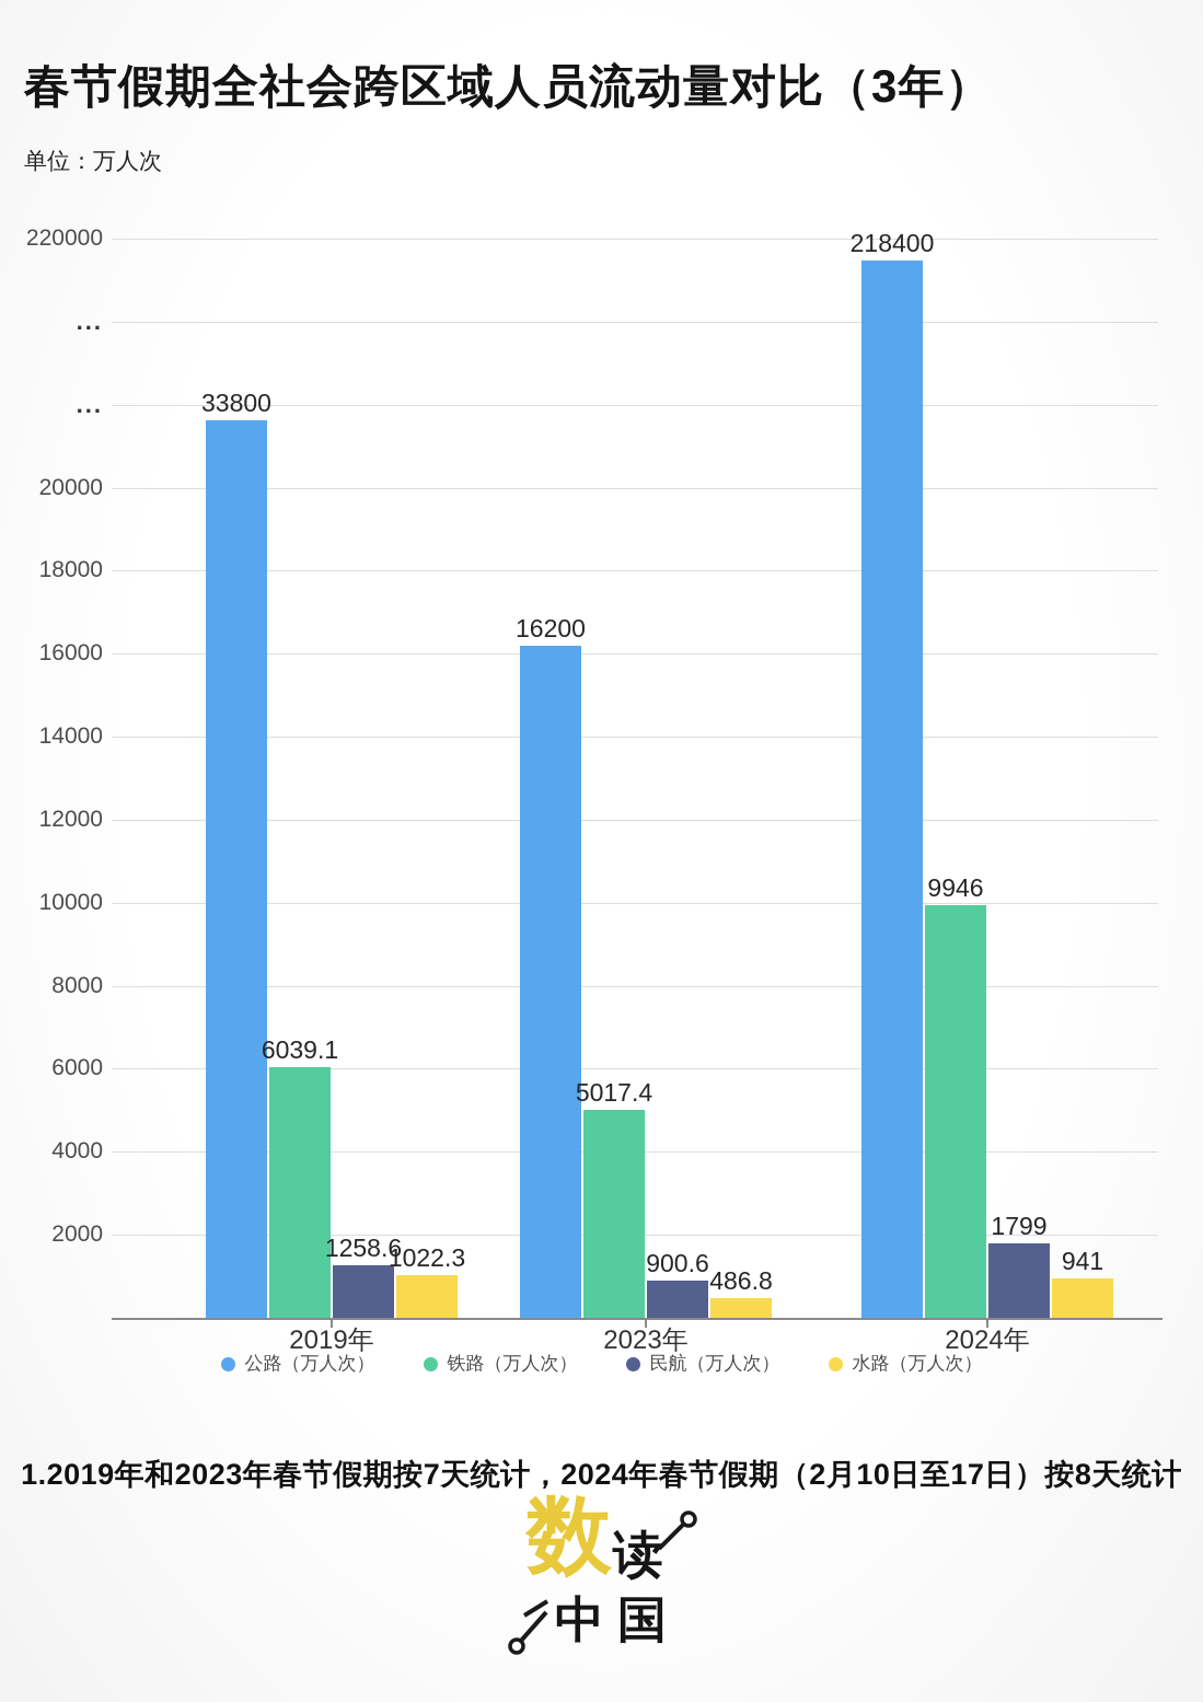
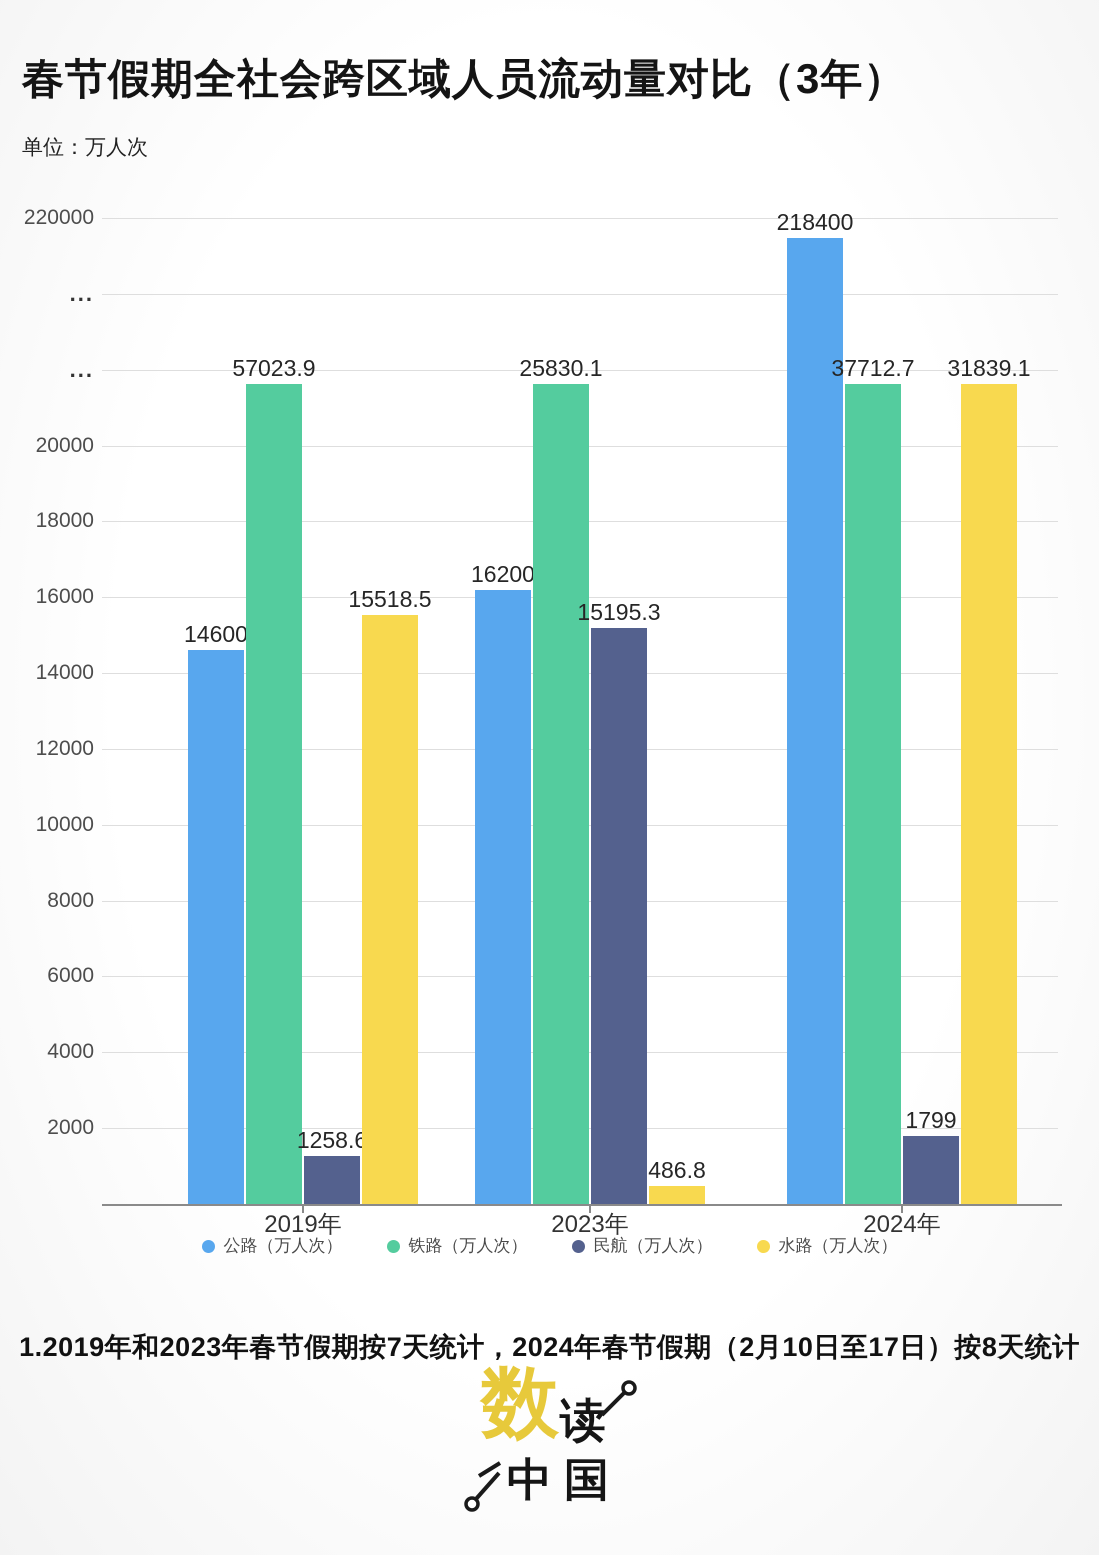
公路（万人次）/2019年: 33800 -> 14600
铁路（万人次）/2019年: 6039.1 -> 57023.9
水路（万人次）/2019年: 1022.3 -> 15518.5
铁路（万人次）/2023年: 5017.4 -> 25830.1
民航（万人次）/2023年: 900.6 -> 15195.3
铁路（万人次）/2024年: 9946 -> 37712.7
水路（万人次）/2024年: 941 -> 31839.1
